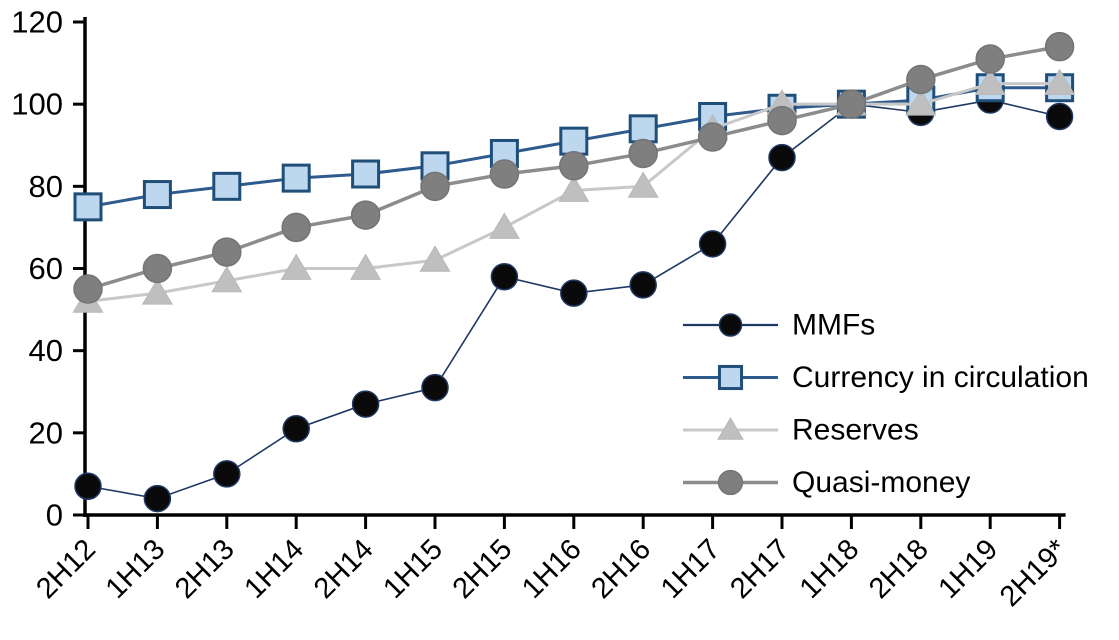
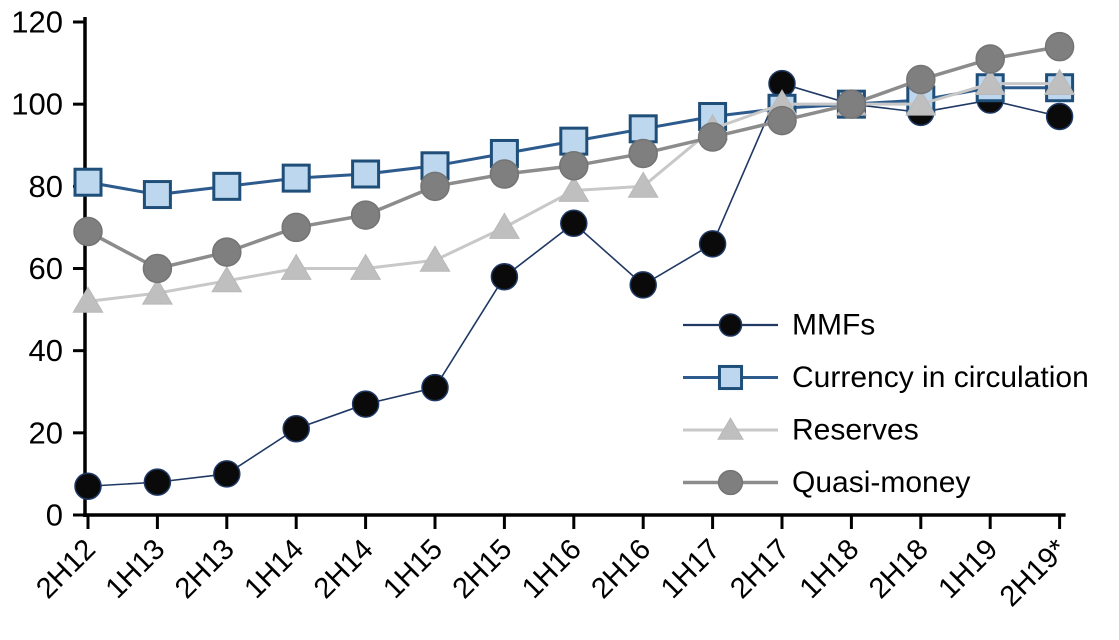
Currency in circulation/2H12: 75 -> 81
Quasi-money/2H12: 55 -> 69
MMFs/1H13: 4 -> 8
MMFs/1H16: 54 -> 71
MMFs/2H17: 87 -> 105
